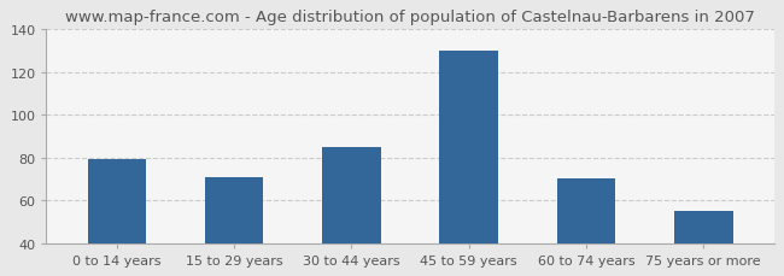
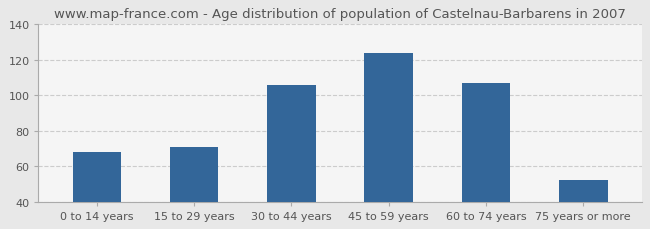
0 to 14 years: 79 -> 68
30 to 44 years: 85 -> 106
45 to 59 years: 130 -> 124
60 to 74 years: 70 -> 107
75 years or more: 55 -> 52
